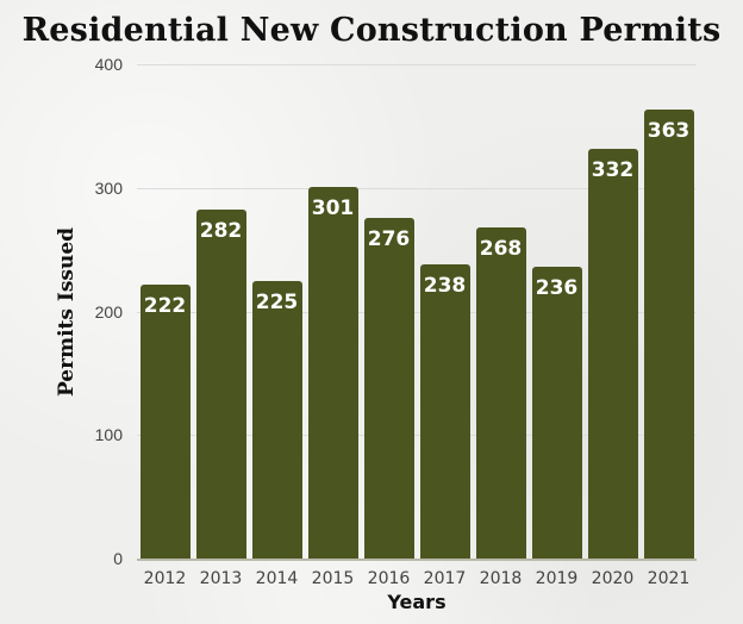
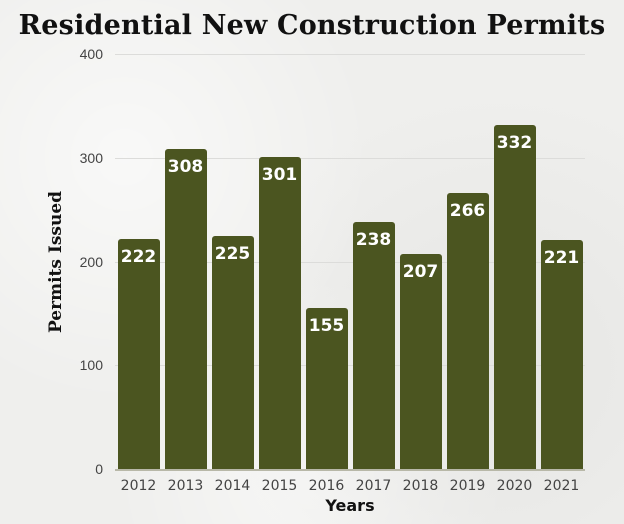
2013: 282 -> 308
2016: 276 -> 155
2018: 268 -> 207
2019: 236 -> 266
2021: 363 -> 221
